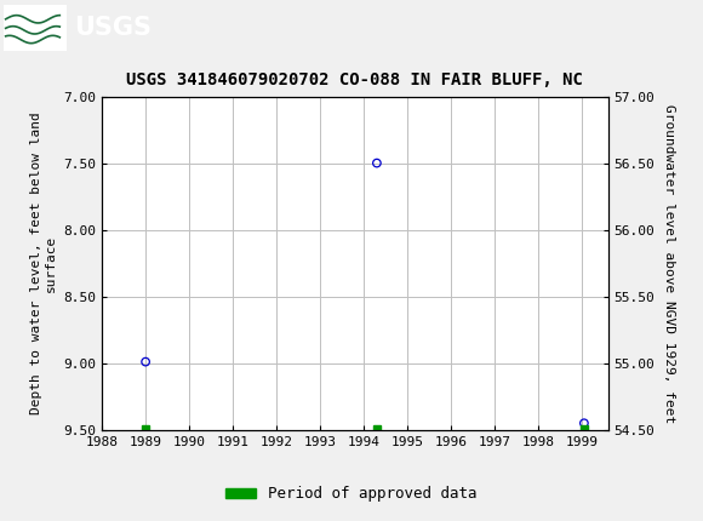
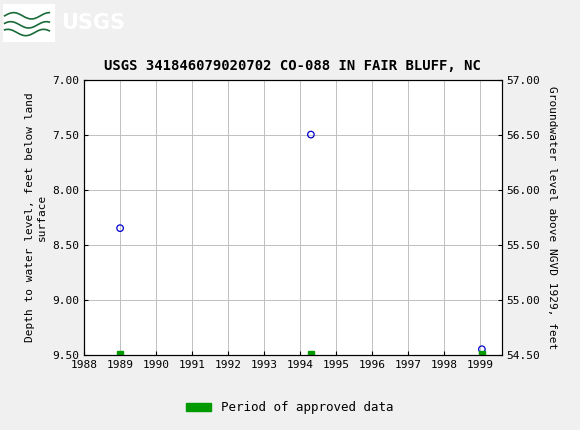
USGS 341846079020702 CO-088 IN FAIR BLUFF, NC/1989: 8.99 -> 8.35
